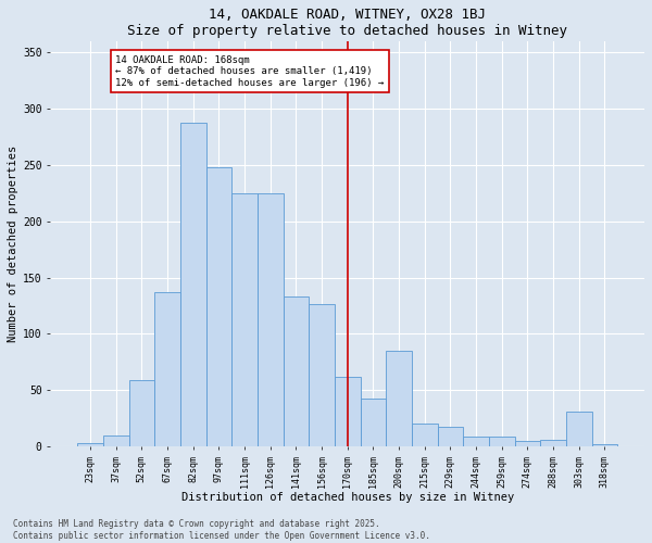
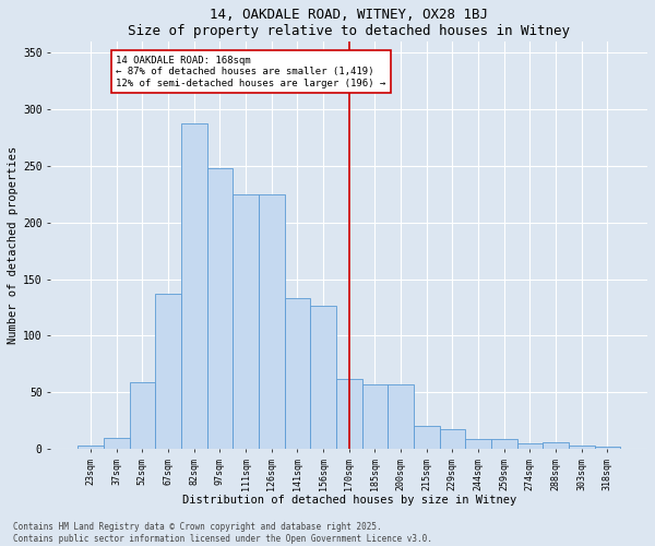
185sqm: 43 -> 57
200sqm: 85 -> 57
303sqm: 31 -> 3
